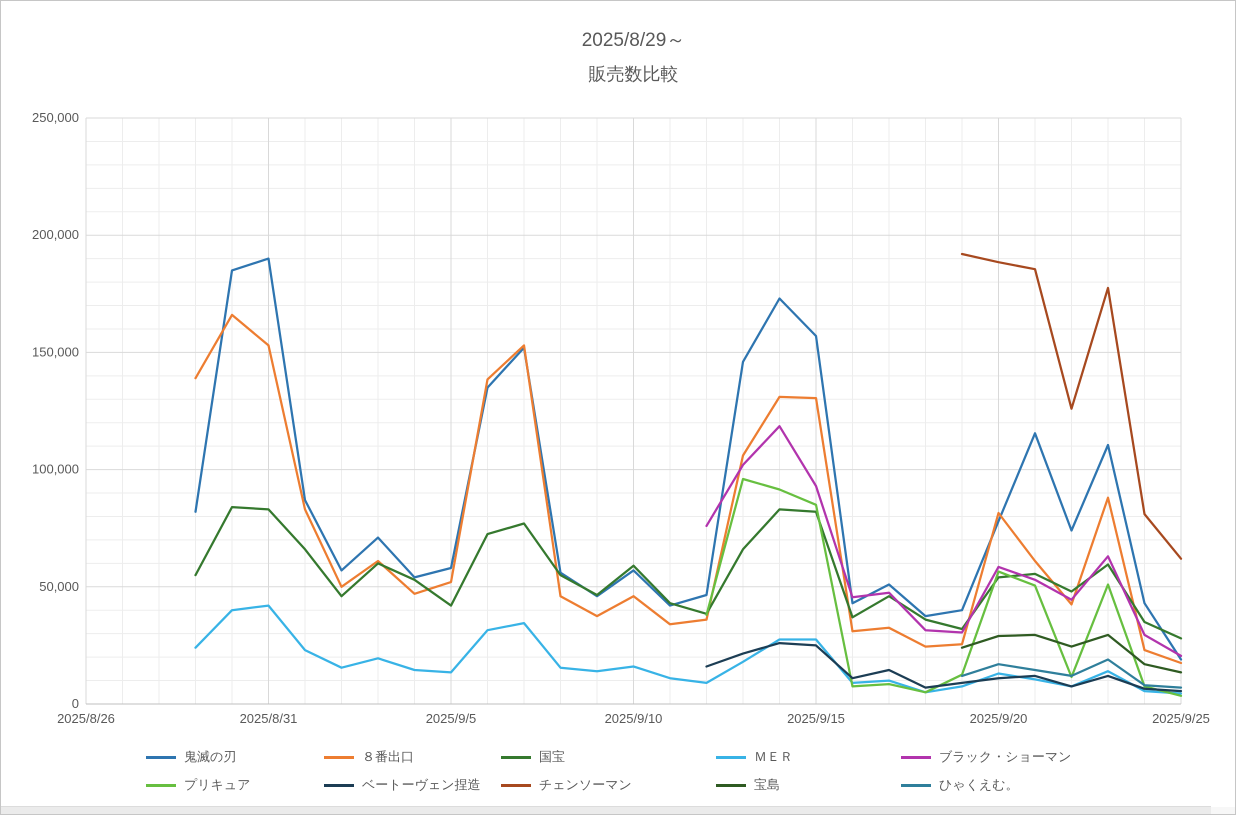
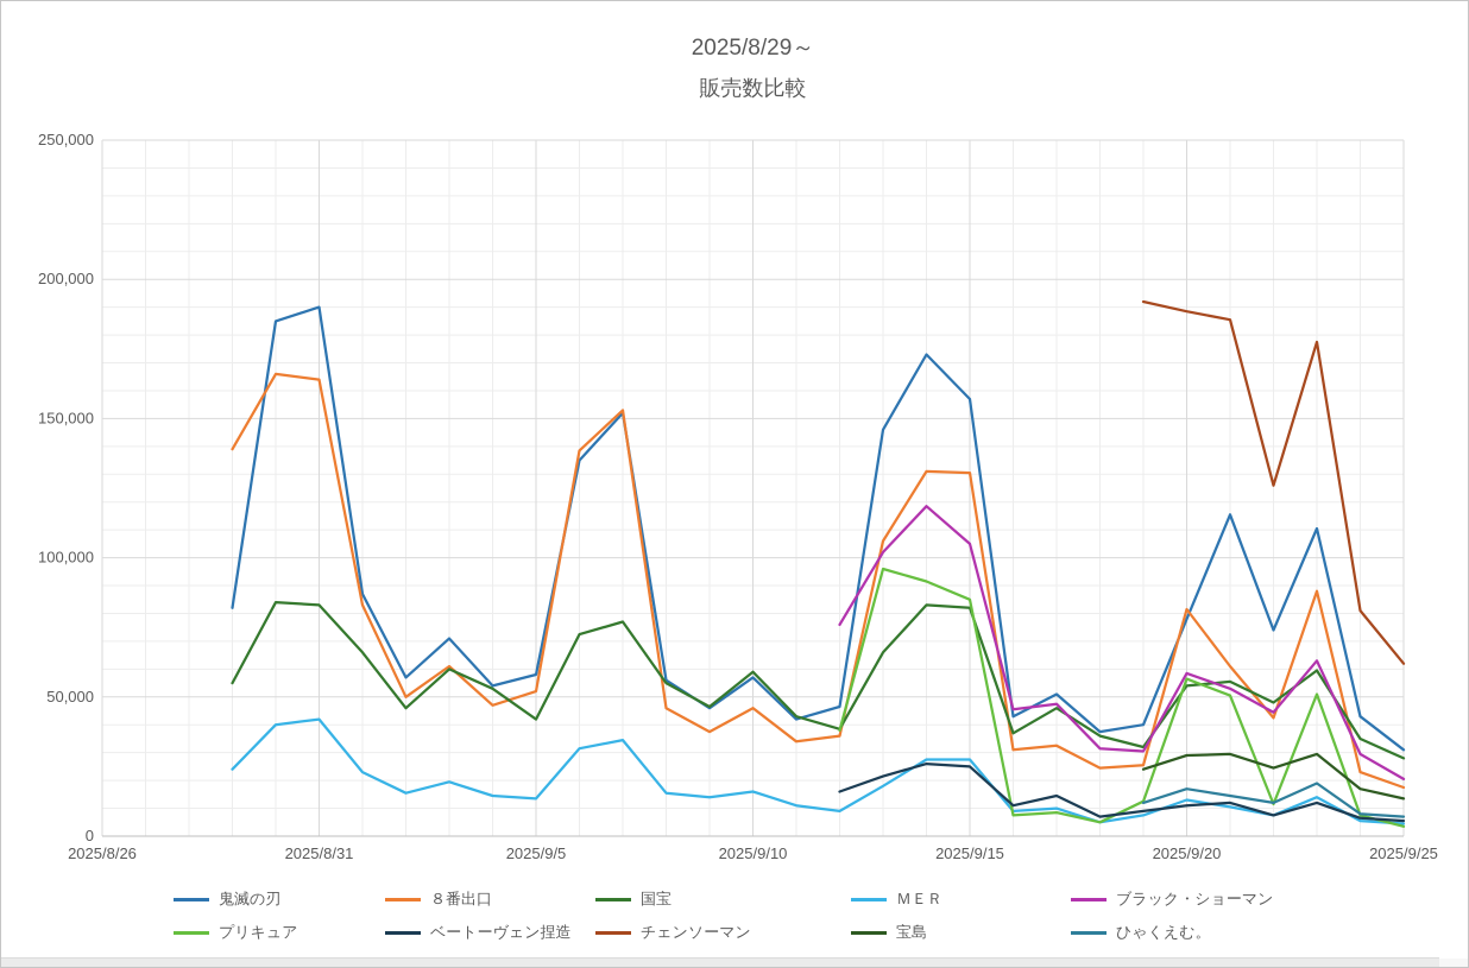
８番出口/2025/8/31: 153000 -> 164000
ブラック・ショーマン/2025/9/15: 93000 -> 105000
鬼滅の刃/2025/9/25: 19000 -> 31000
